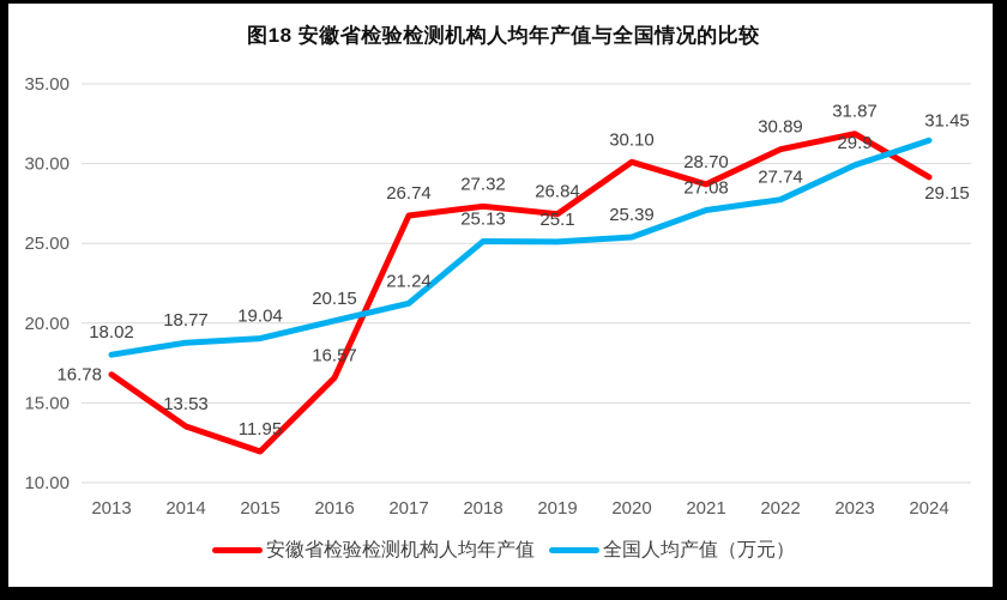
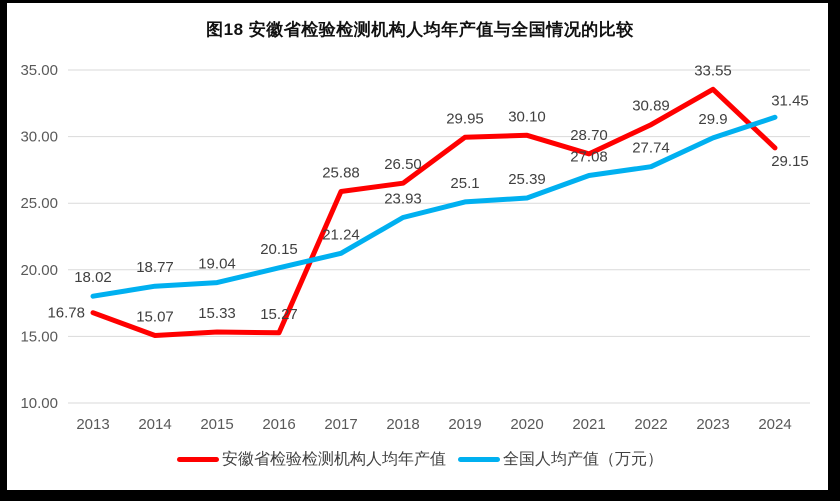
安徽省检验检测机构人均年产值/2014: 13.53 -> 15.07
安徽省检验检测机构人均年产值/2015: 11.95 -> 15.33
安徽省检验检测机构人均年产值/2016: 16.57 -> 15.27
安徽省检验检测机构人均年产值/2017: 26.74 -> 25.88
安徽省检验检测机构人均年产值/2018: 27.32 -> 26.50
全国人均产值（万元）/2018: 25.13 -> 23.93
安徽省检验检测机构人均年产值/2019: 26.84 -> 29.95
安徽省检验检测机构人均年产值/2023: 31.87 -> 33.55
